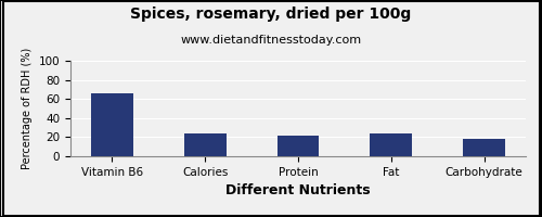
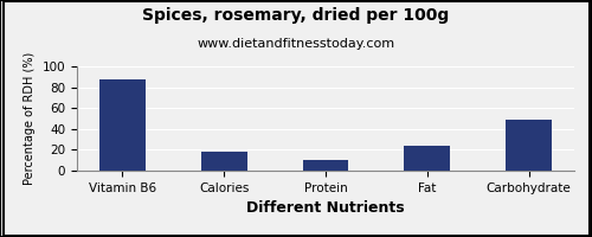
Vitamin B6: 66 -> 87
Calories: 24 -> 18
Protein: 22 -> 10
Carbohydrate: 18 -> 49
